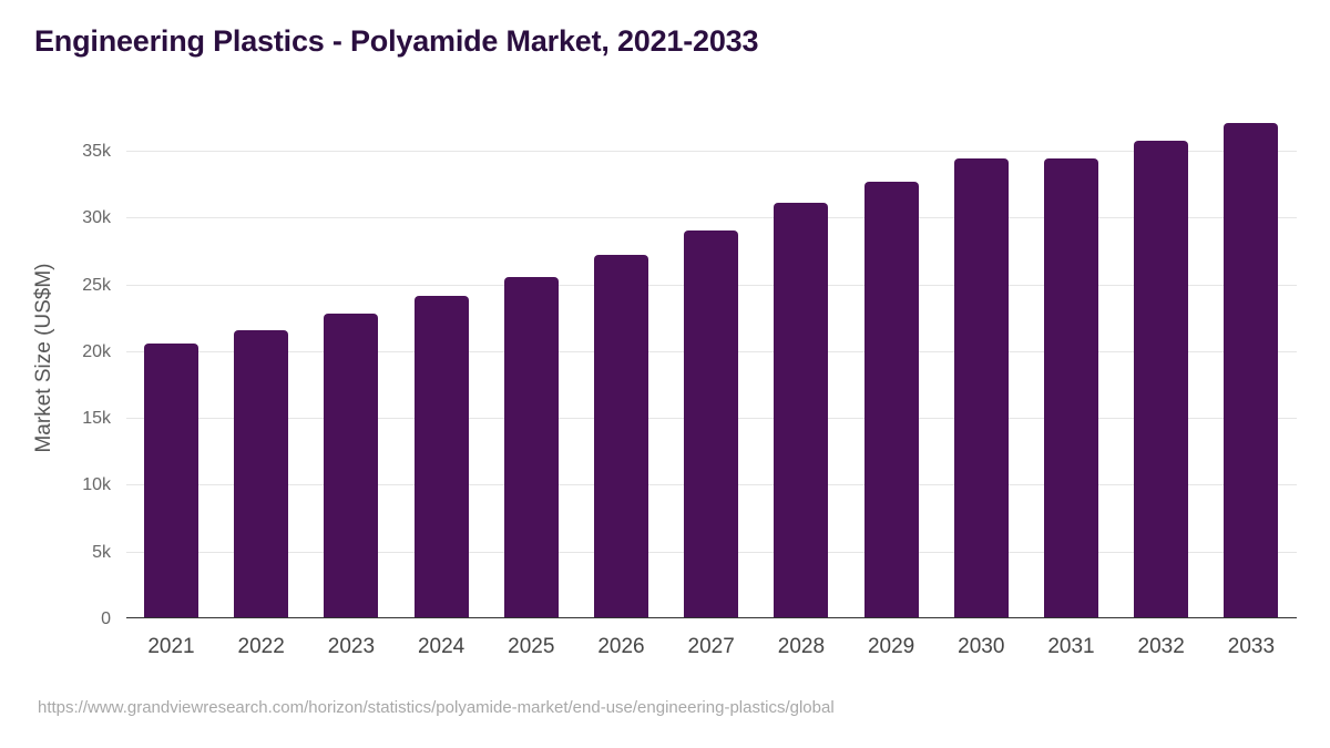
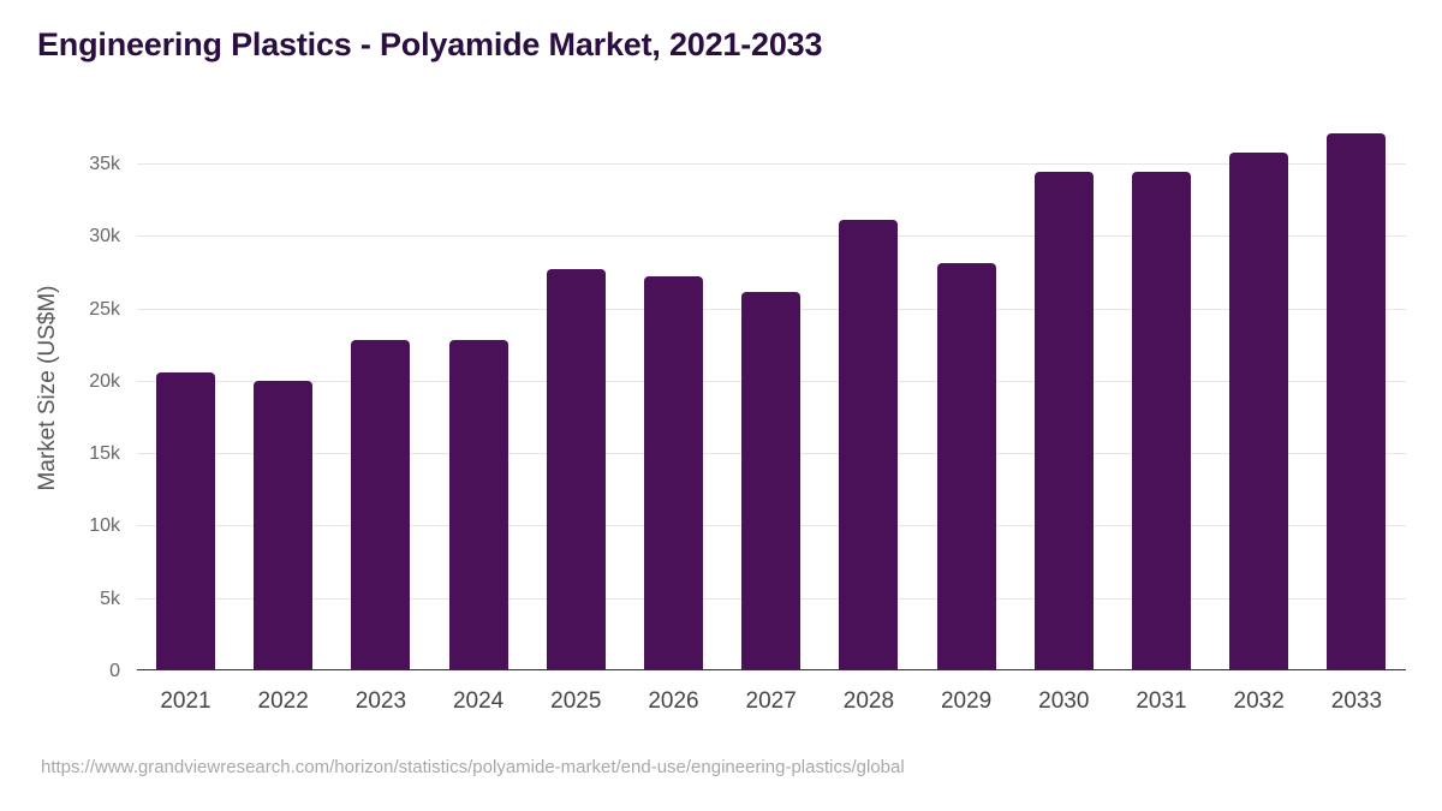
2022: 21.6k -> 20.0k
2024: 24.1k -> 22.8k
2025: 25.5k -> 27.7k
2027: 29.0k -> 26.1k
2029: 32.7k -> 28.1k
